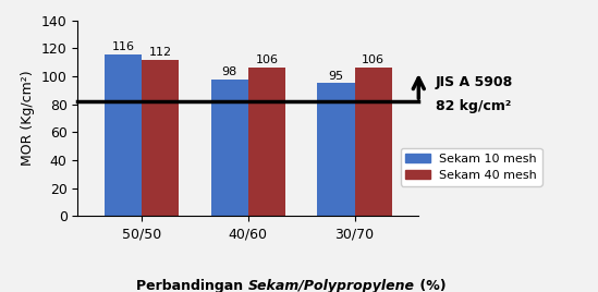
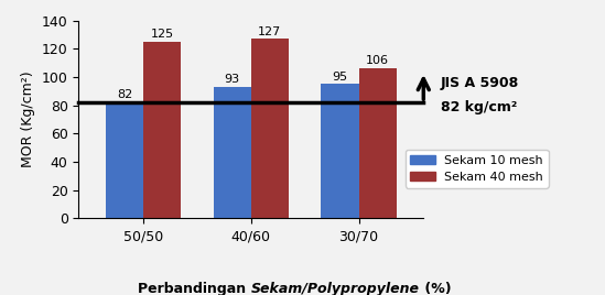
Sekam 10 mesh/50/50: 116 -> 82
Sekam 40 mesh/50/50: 112 -> 125
Sekam 10 mesh/40/60: 98 -> 93
Sekam 40 mesh/40/60: 106 -> 127
